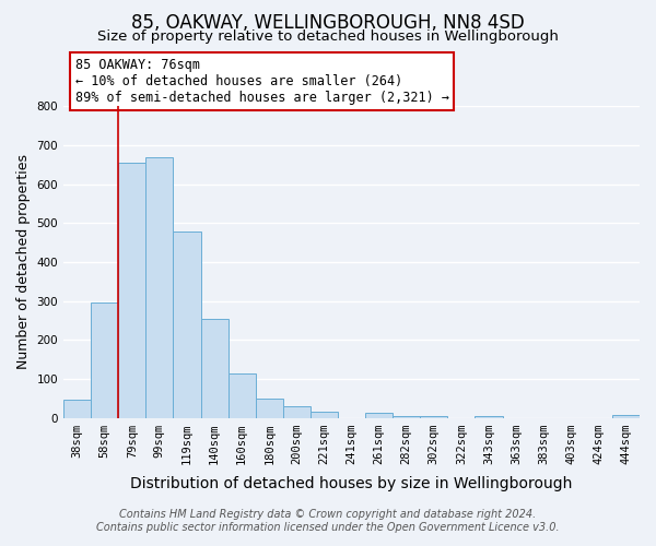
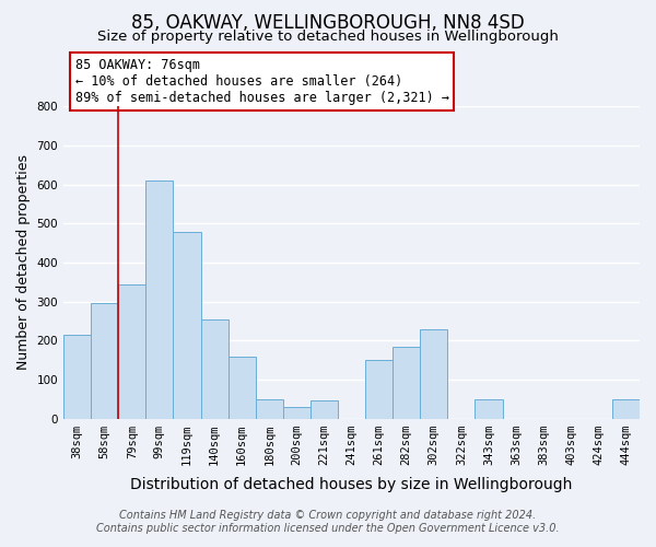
38sqm: 47 -> 215
79sqm: 655 -> 345
99sqm: 668 -> 610
160sqm: 113 -> 160
221sqm: 15 -> 45
261sqm: 12 -> 150
282sqm: 5 -> 185
302sqm: 5 -> 230
343sqm: 5 -> 50
444sqm: 7 -> 50
